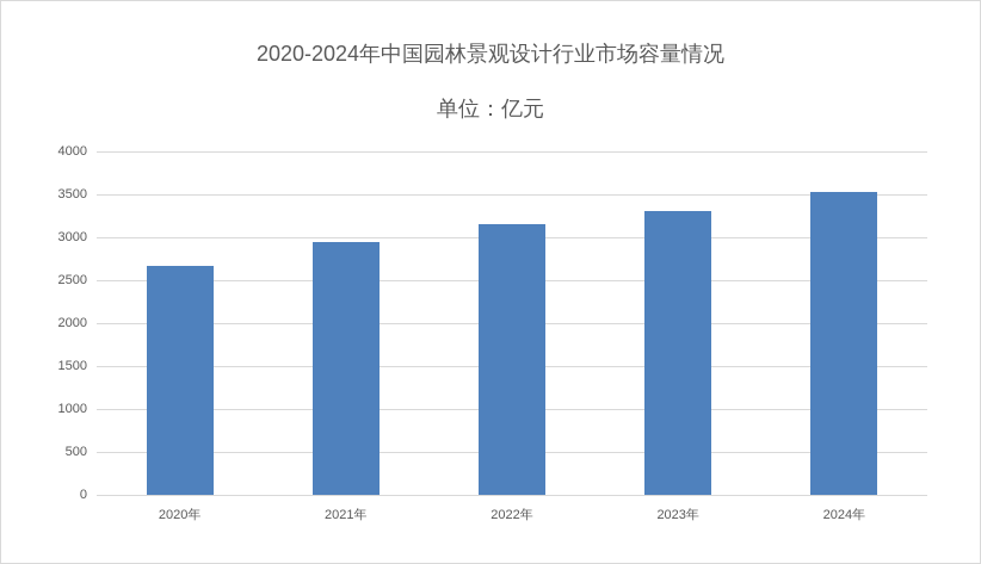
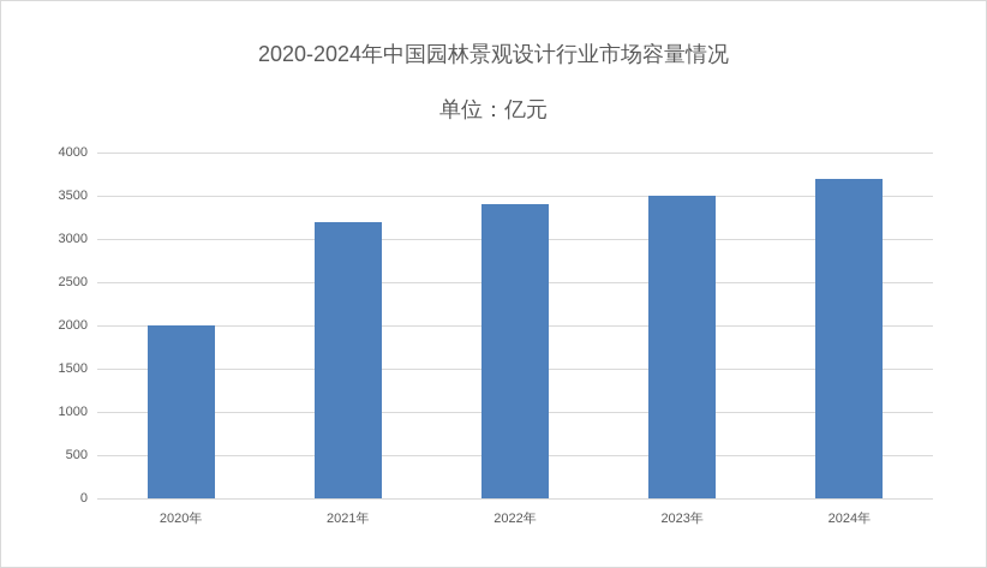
2020年: 2700 -> 2000
2021年: 2900 -> 3200
2022年: 3200 -> 3400
2023年: 3300 -> 3500
2024年: 3500 -> 3700
